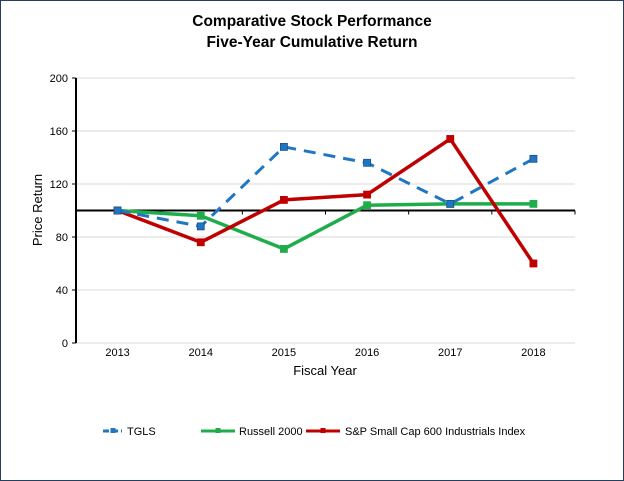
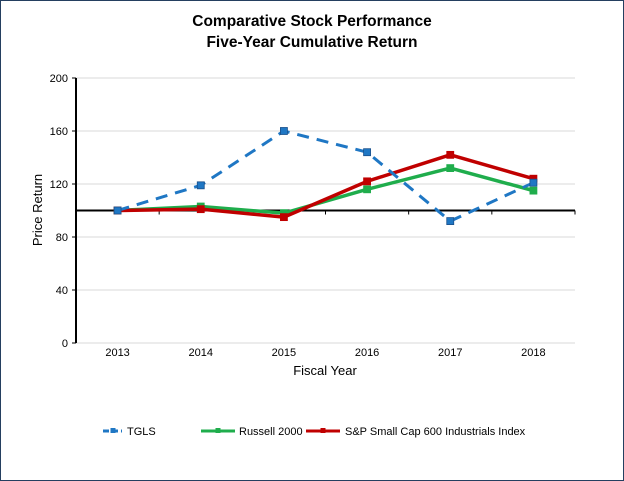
TGLS/2014: 88 -> 119
Russell 2000/2014: 96 -> 103
S&P Small Cap 600 Industrials Index/2014: 76 -> 101
TGLS/2015: 148 -> 160
Russell 2000/2015: 71 -> 98
S&P Small Cap 600 Industrials Index/2015: 108 -> 95
TGLS/2016: 136 -> 144
Russell 2000/2016: 104 -> 116
S&P Small Cap 600 Industrials Index/2016: 112 -> 122
TGLS/2017: 105 -> 92
Russell 2000/2017: 105 -> 132
S&P Small Cap 600 Industrials Index/2017: 154 -> 142
TGLS/2018: 139 -> 121
Russell 2000/2018: 105 -> 115
S&P Small Cap 600 Industrials Index/2018: 60 -> 124
